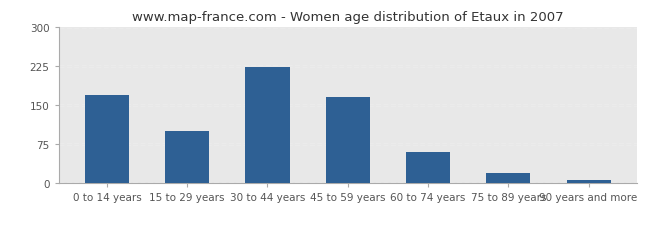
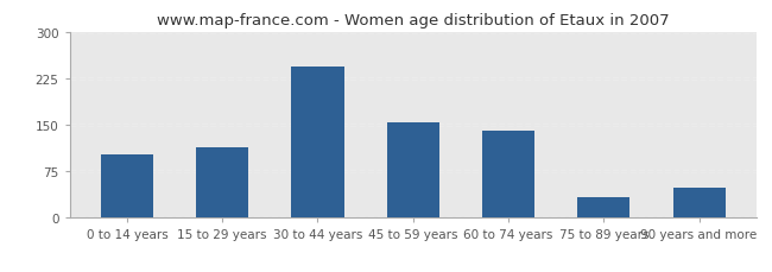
0 to 14 years: 168 -> 102
15 to 29 years: 100 -> 114
30 to 44 years: 222 -> 244
45 to 59 years: 165 -> 154
60 to 74 years: 60 -> 140
75 to 89 years: 20 -> 32
90 years and more: 5 -> 48
